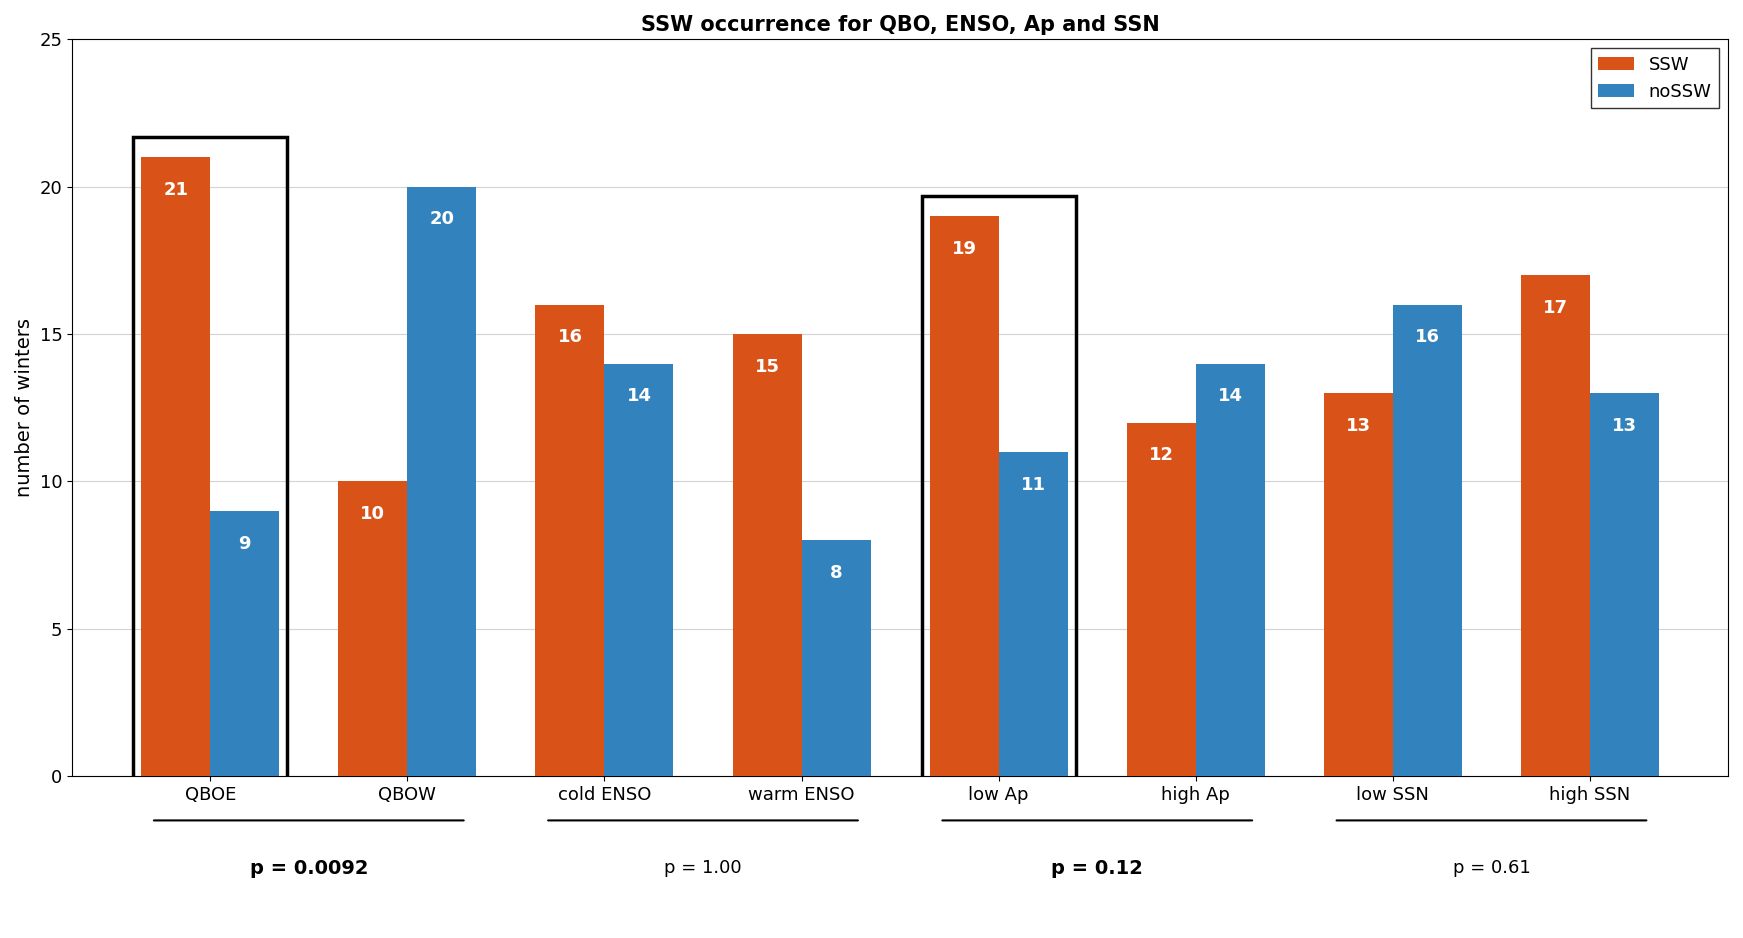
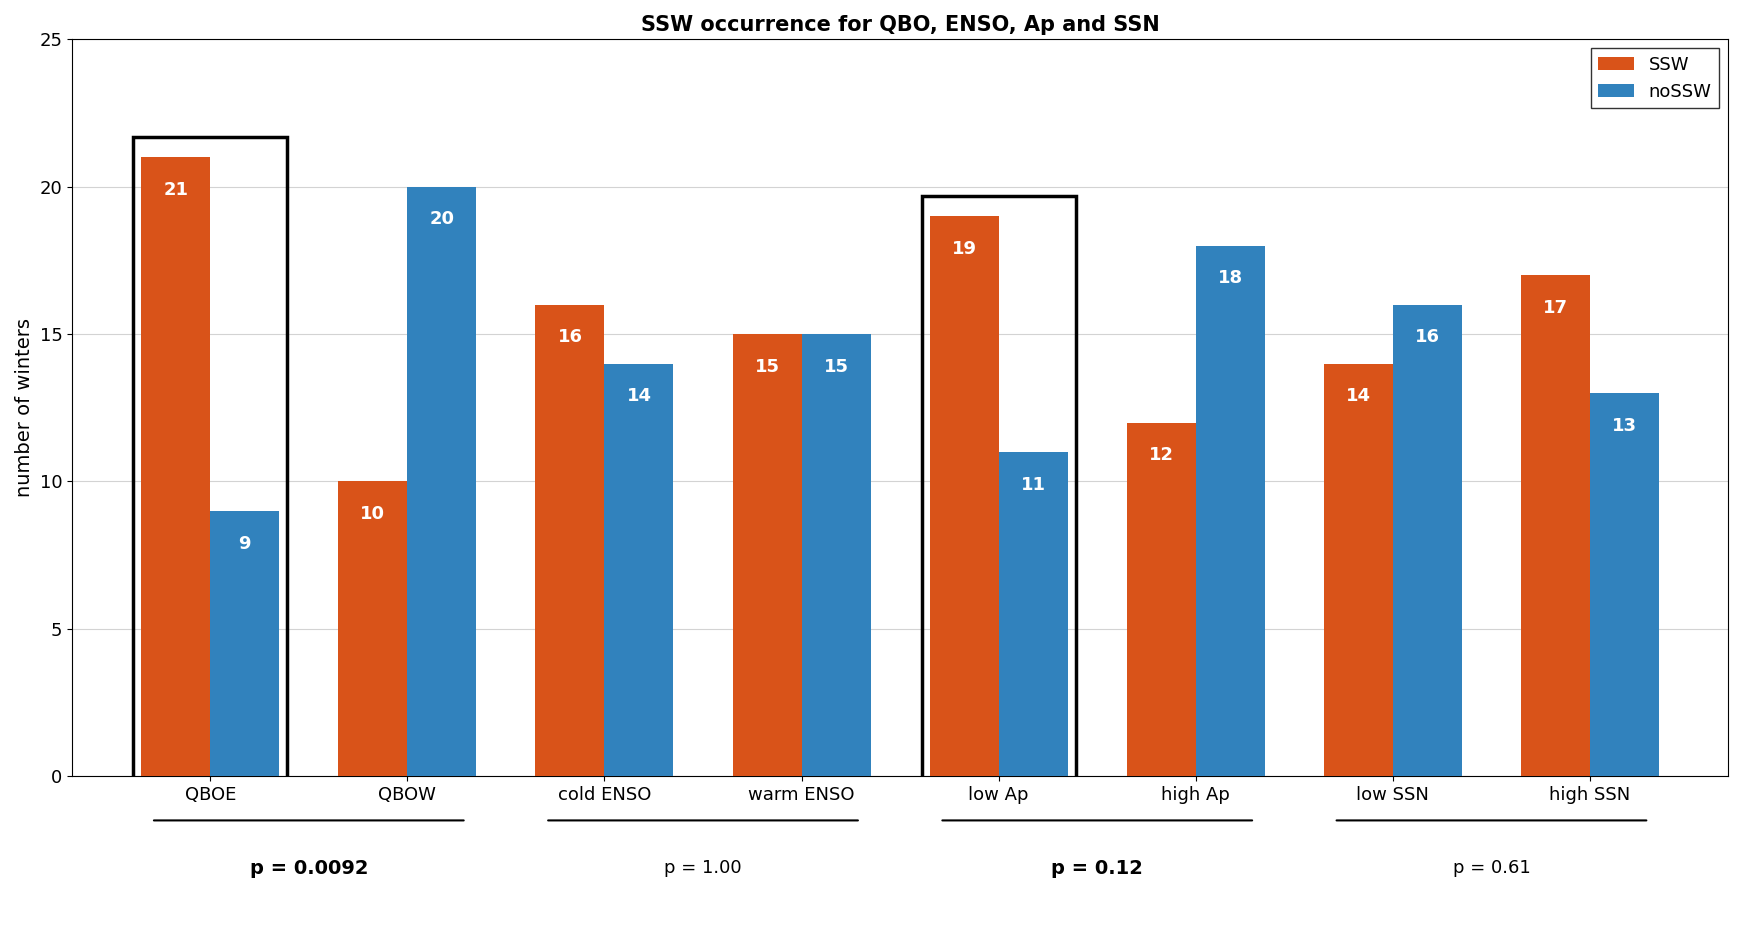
noSSW/warm ENSO: 8 -> 15
noSSW/high Ap: 14 -> 18
SSW/low SSN: 13 -> 14
